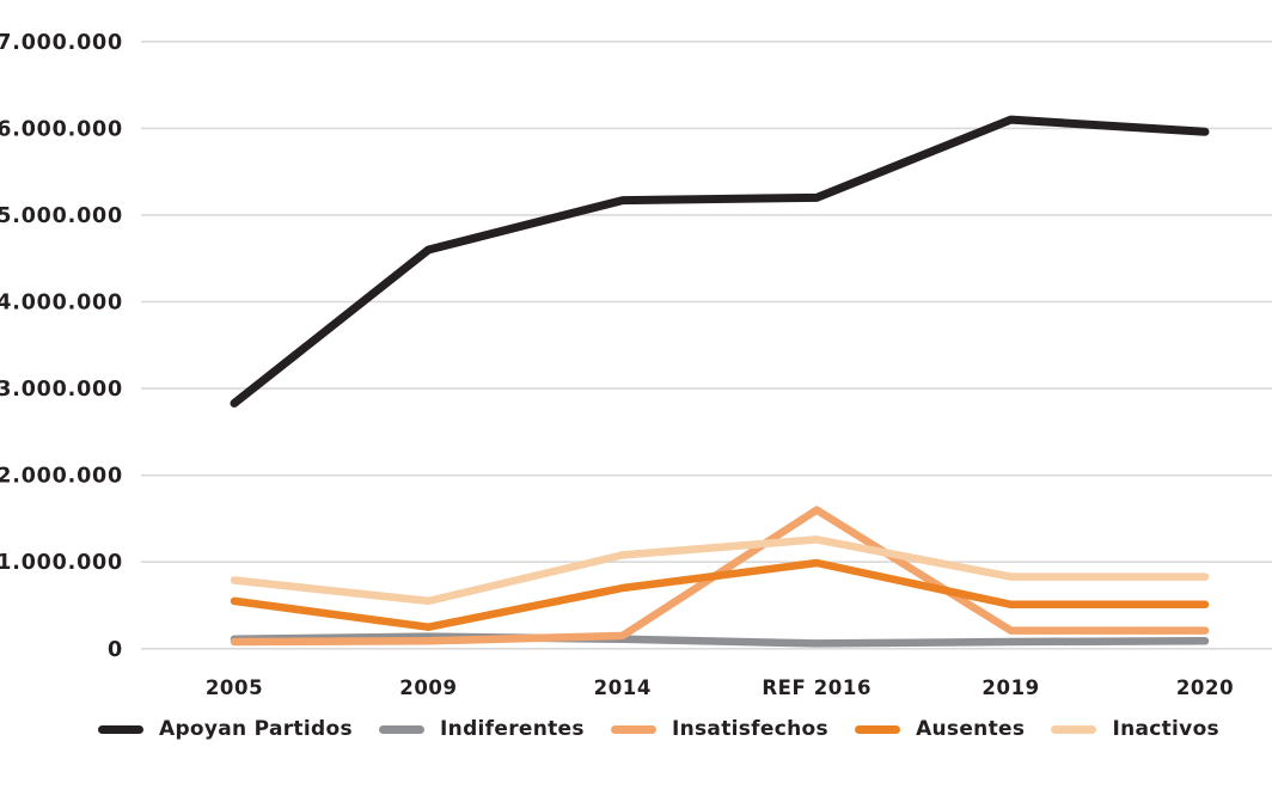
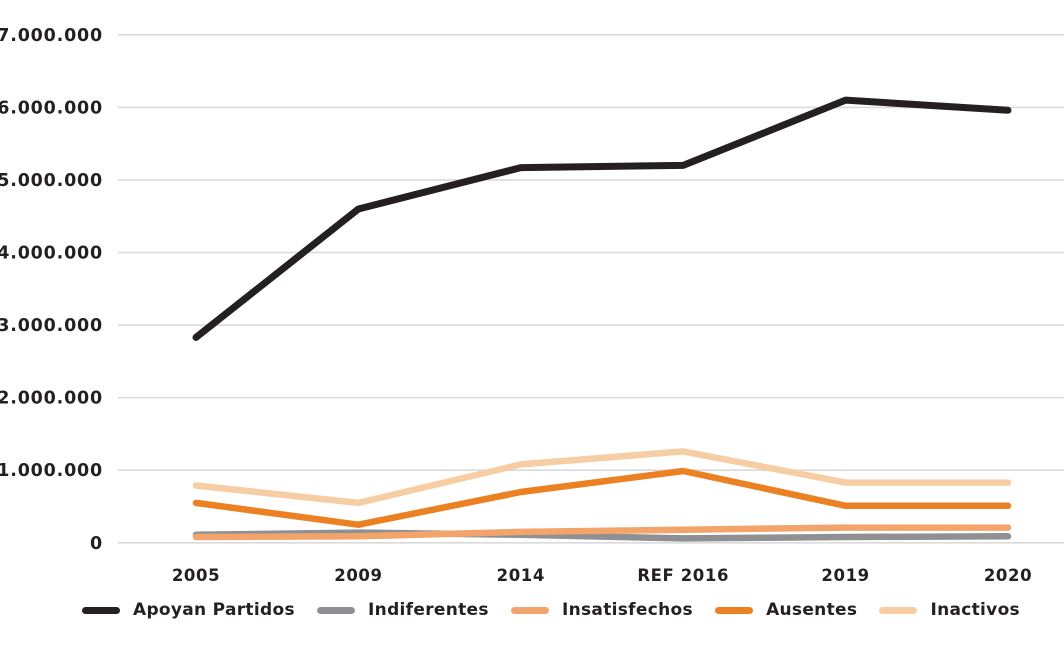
Insatisfechos/REF 2016: 1600000 -> 200000
